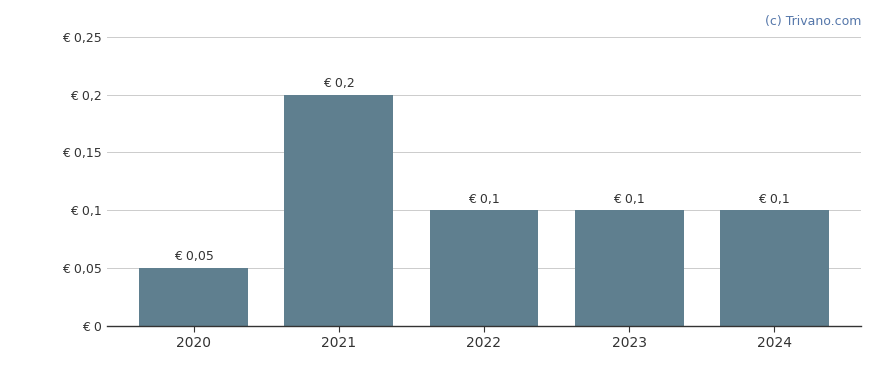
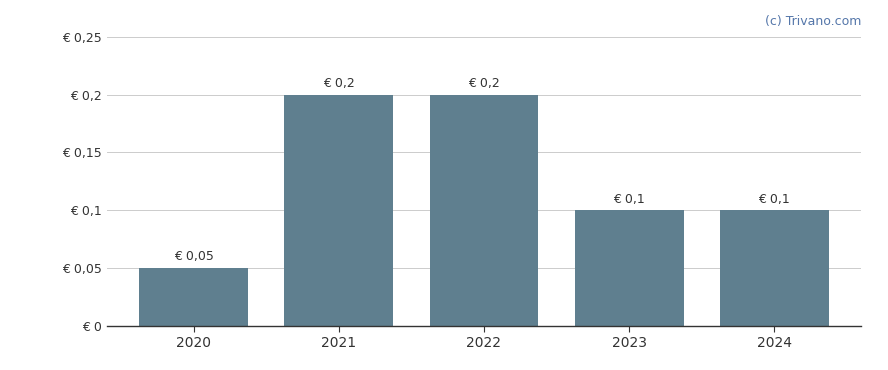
2022: 0,1 -> 0,2
